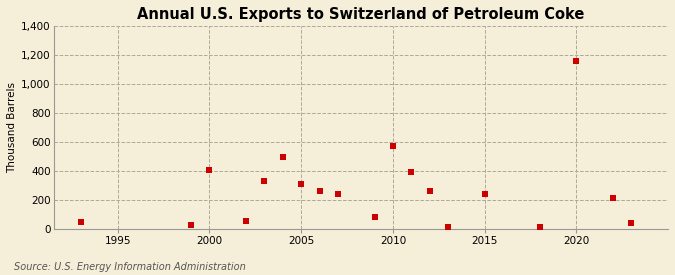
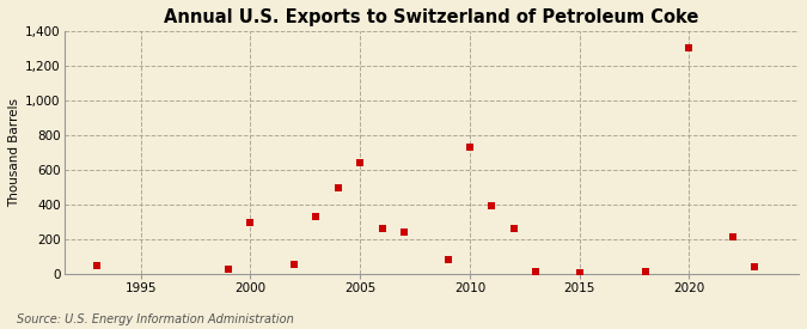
2000: 410 -> 300
2005: 310 -> 640
2010: 570 -> 730
2015: 240 -> 10
2020: 1,160 -> 1,300
